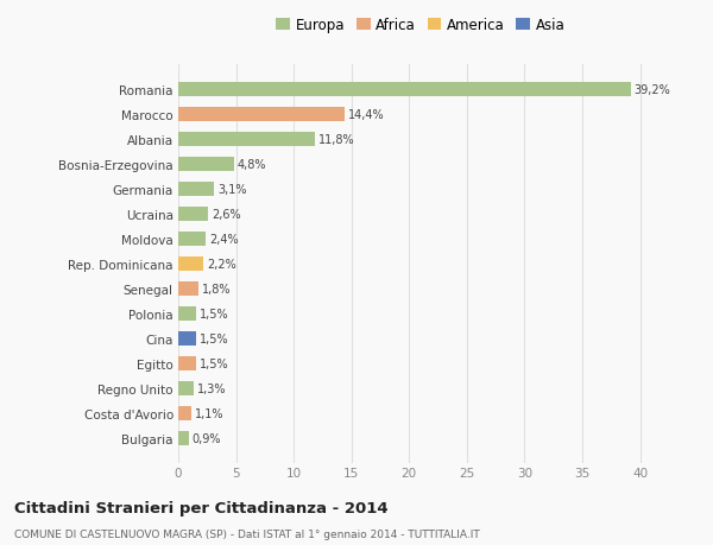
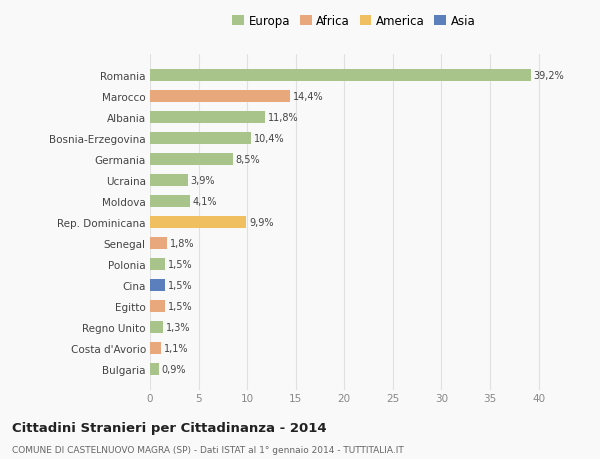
Bosnia-Erzegovina: 4,8% -> 10,4%
Germania: 3,1% -> 8,5%
Ucraina: 2,6% -> 3,9%
Moldova: 2,4% -> 4,1%
Rep. Dominicana: 2,2% -> 9,9%
